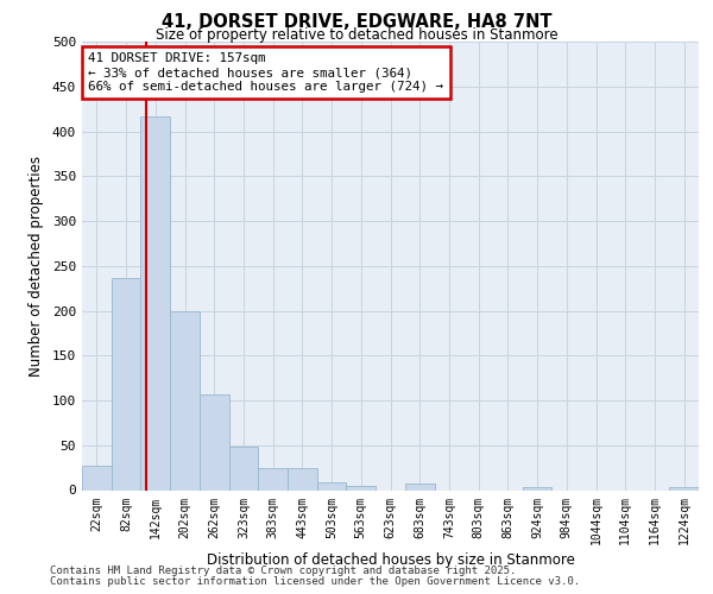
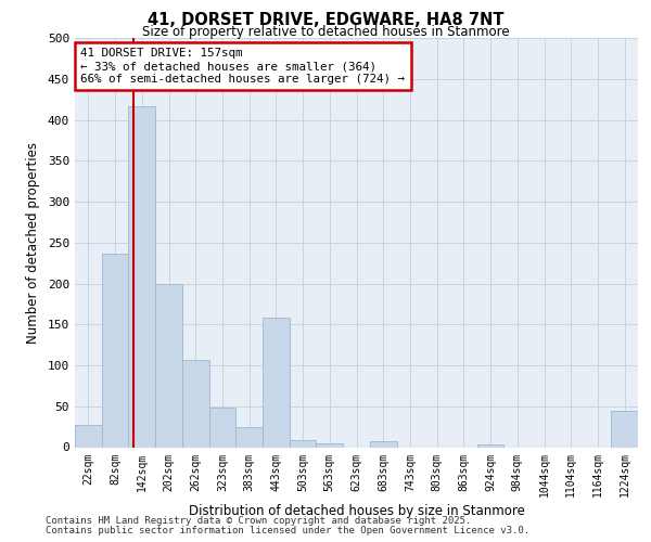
443sqm: 24 -> 158
1224sqm: 3 -> 44
